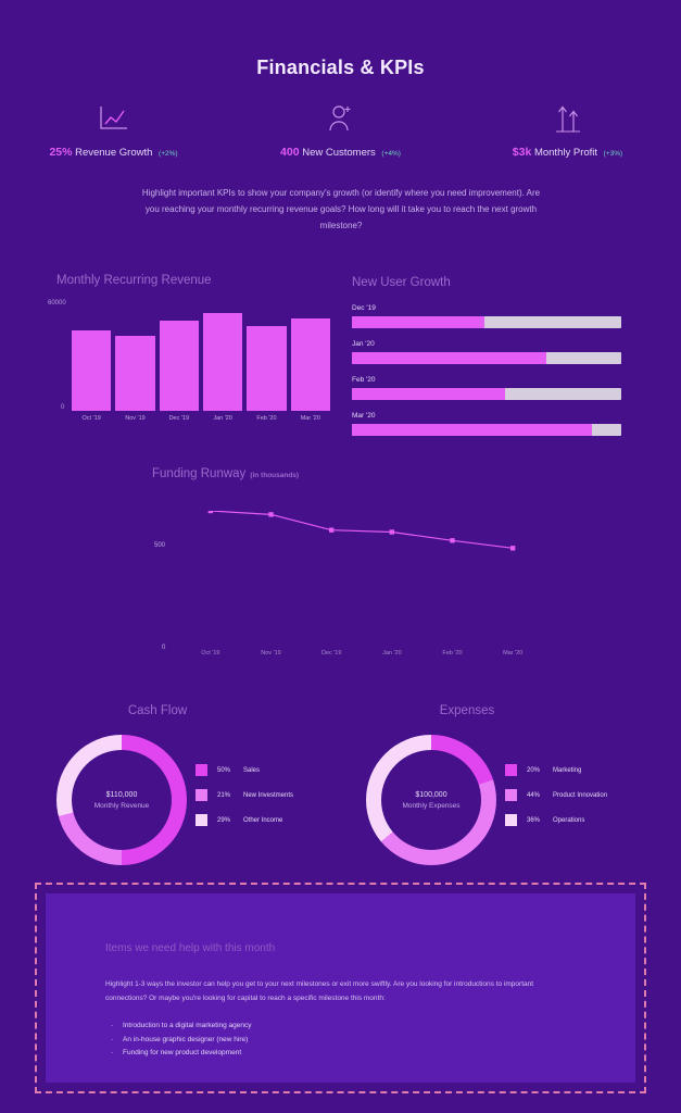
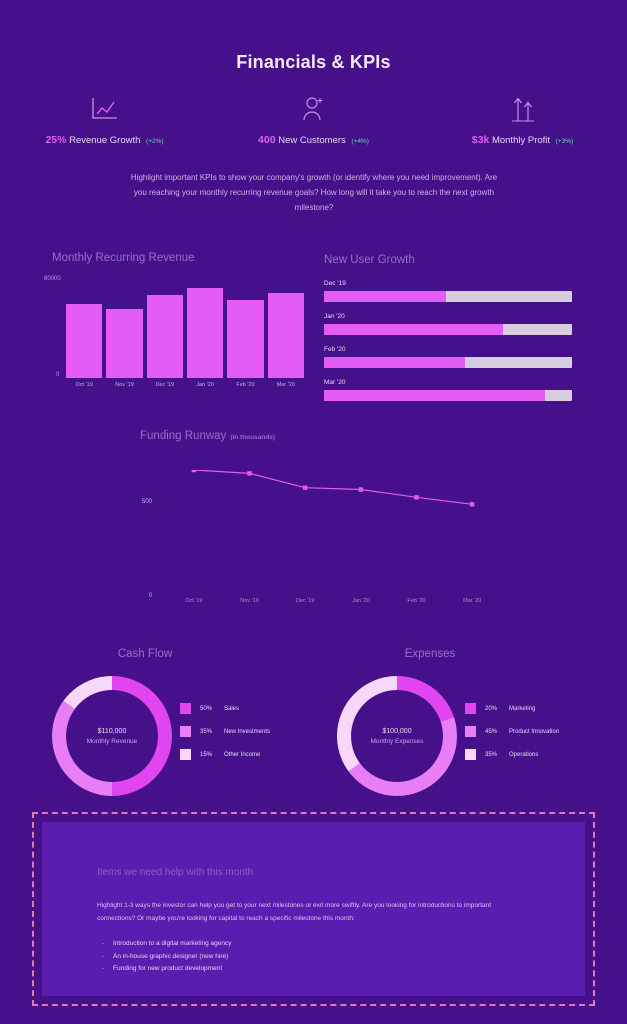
Cash Flow/New Investments: 21% -> 35%
Cash Flow/Other Income: 29% -> 15%
Expenses/Product Innovation: 44% -> 45%
Expenses/Operations: 36% -> 35%
